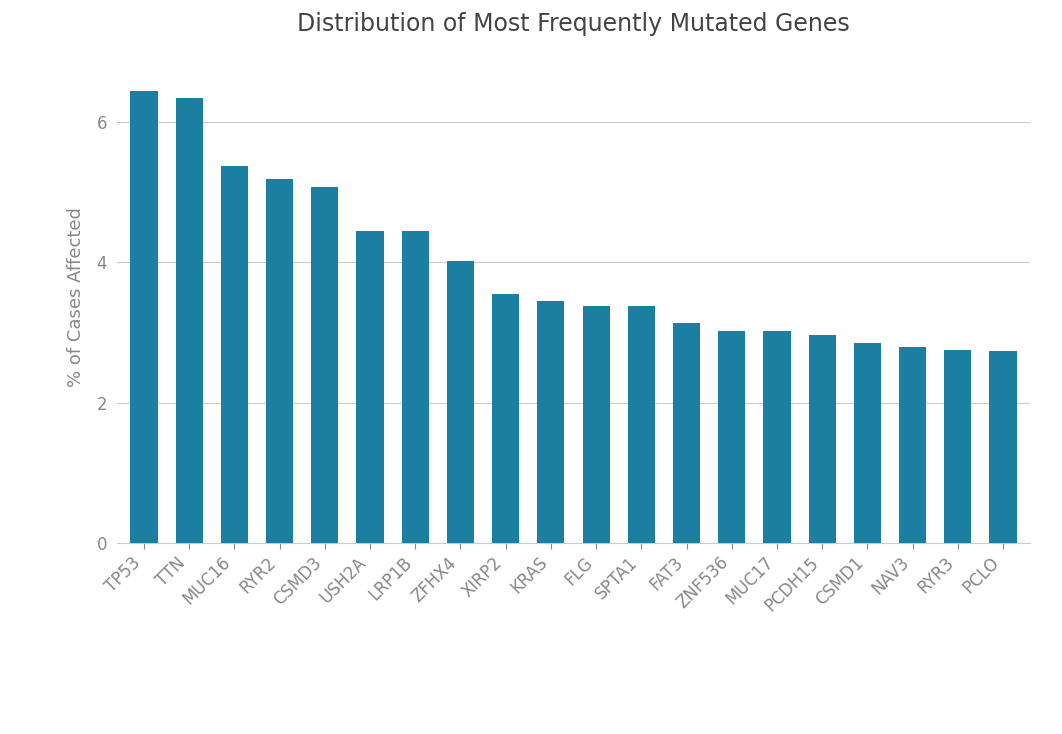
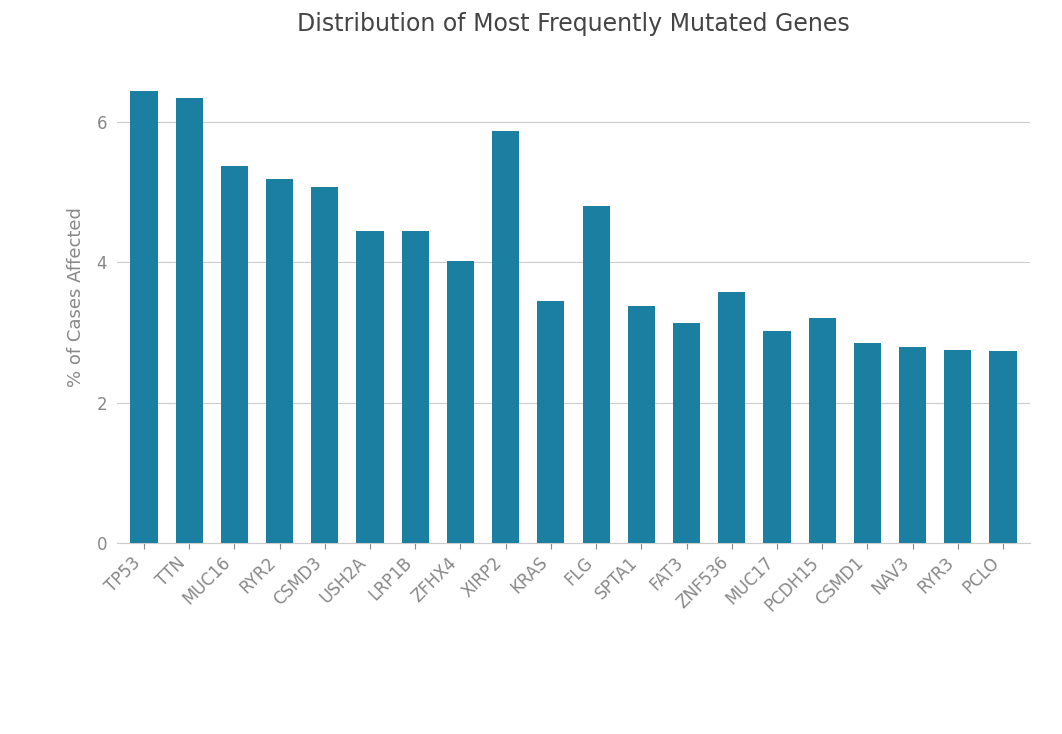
XIRP2: 3.54 -> 5.86
FLG: 3.37 -> 4.80
ZNF536: 3.02 -> 3.58
PCDH15: 2.97 -> 3.20
